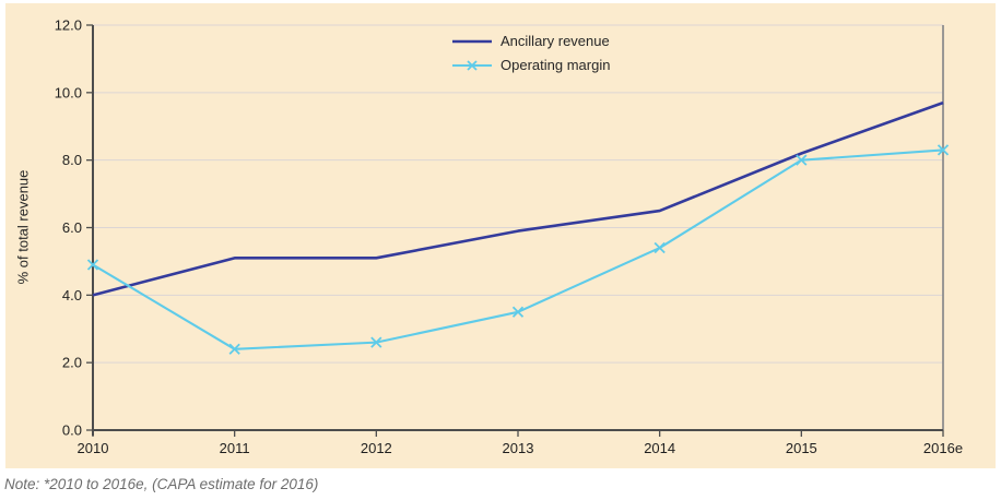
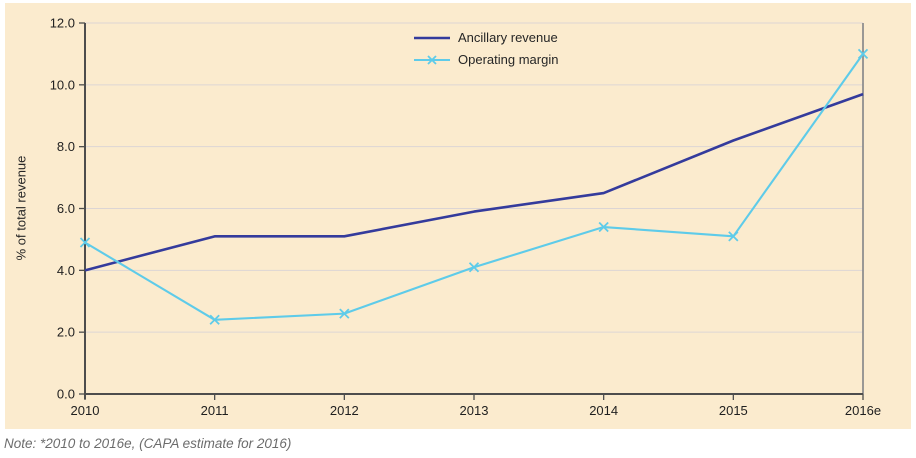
Operating margin/2013: 3.5 -> 4.1
Operating margin/2015: 8.0 -> 5.1
Operating margin/2016e: 8.3 -> 11.0
